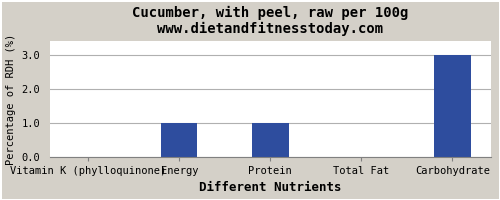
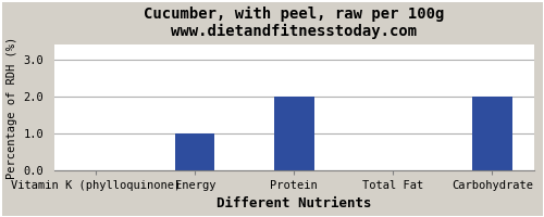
Protein: 1 -> 2
Carbohydrate: 3 -> 2
